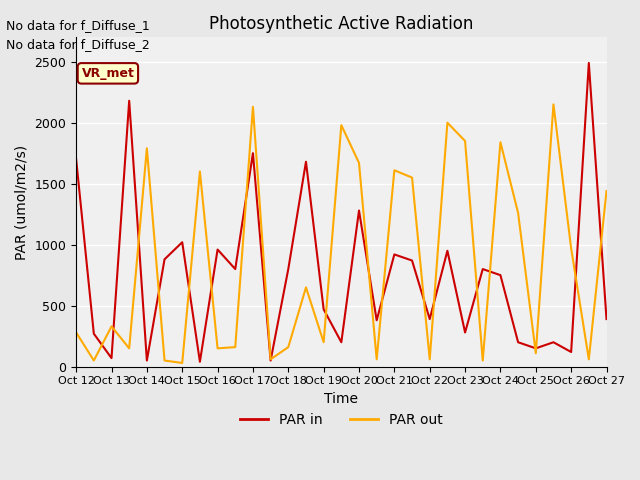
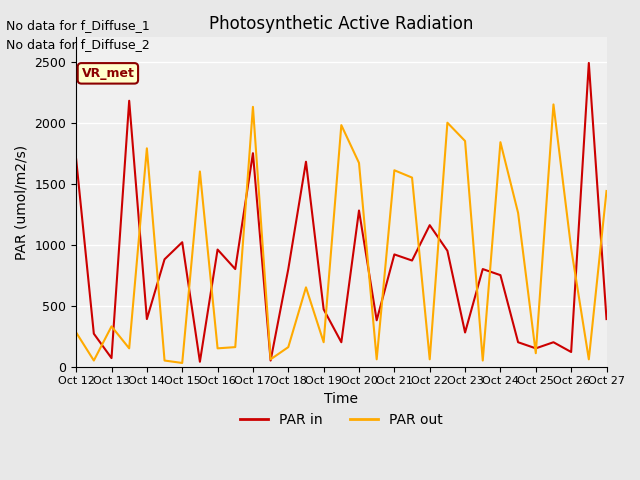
PAR in/Oct 14: 50 -> 390
PAR in/Oct 22: 390 -> 1160
